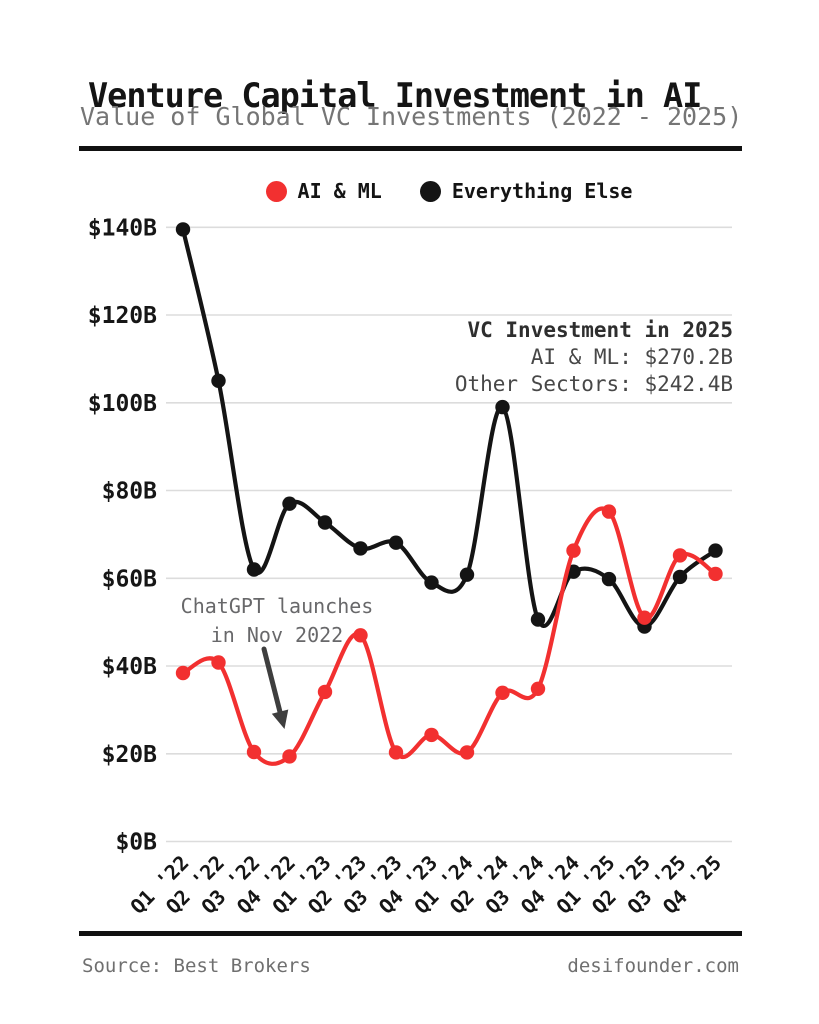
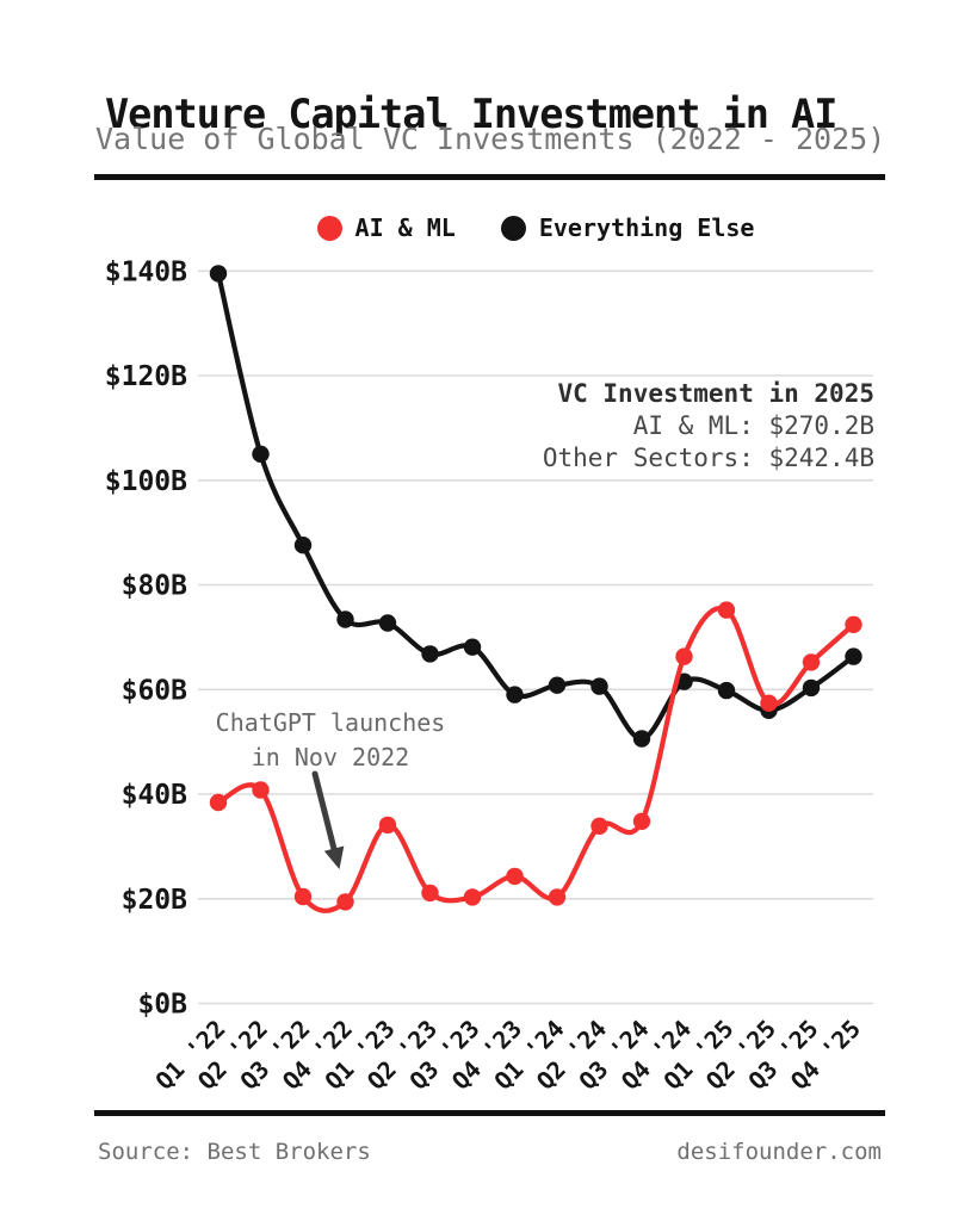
Everything Else/Q3 '22: $62B -> $88B
Everything Else/Q4 '22: $77B -> $73B
AI & ML/Q2 '23: $47B -> $21B
Everything Else/Q2 '24: $99B -> $61B
AI & ML/Q2 '25: $51B -> $57B
Everything Else/Q2 '25: $49B -> $56B
AI & ML/Q4 '25: $61B -> $72B
